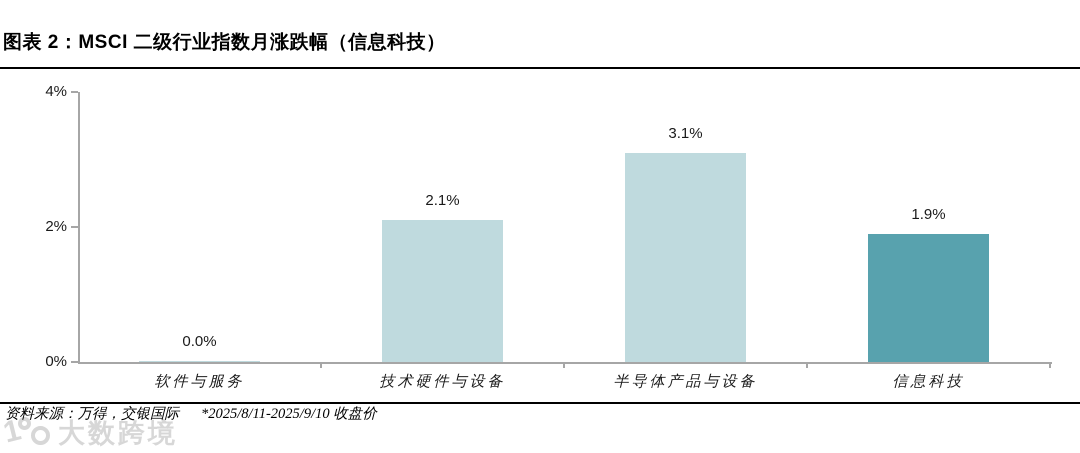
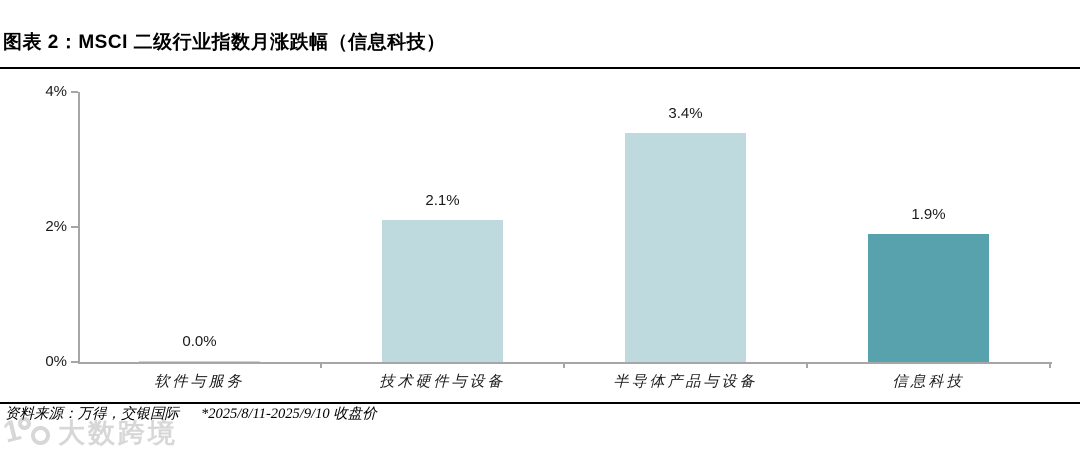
半导体产品与设备: 3.1% -> 3.4%
